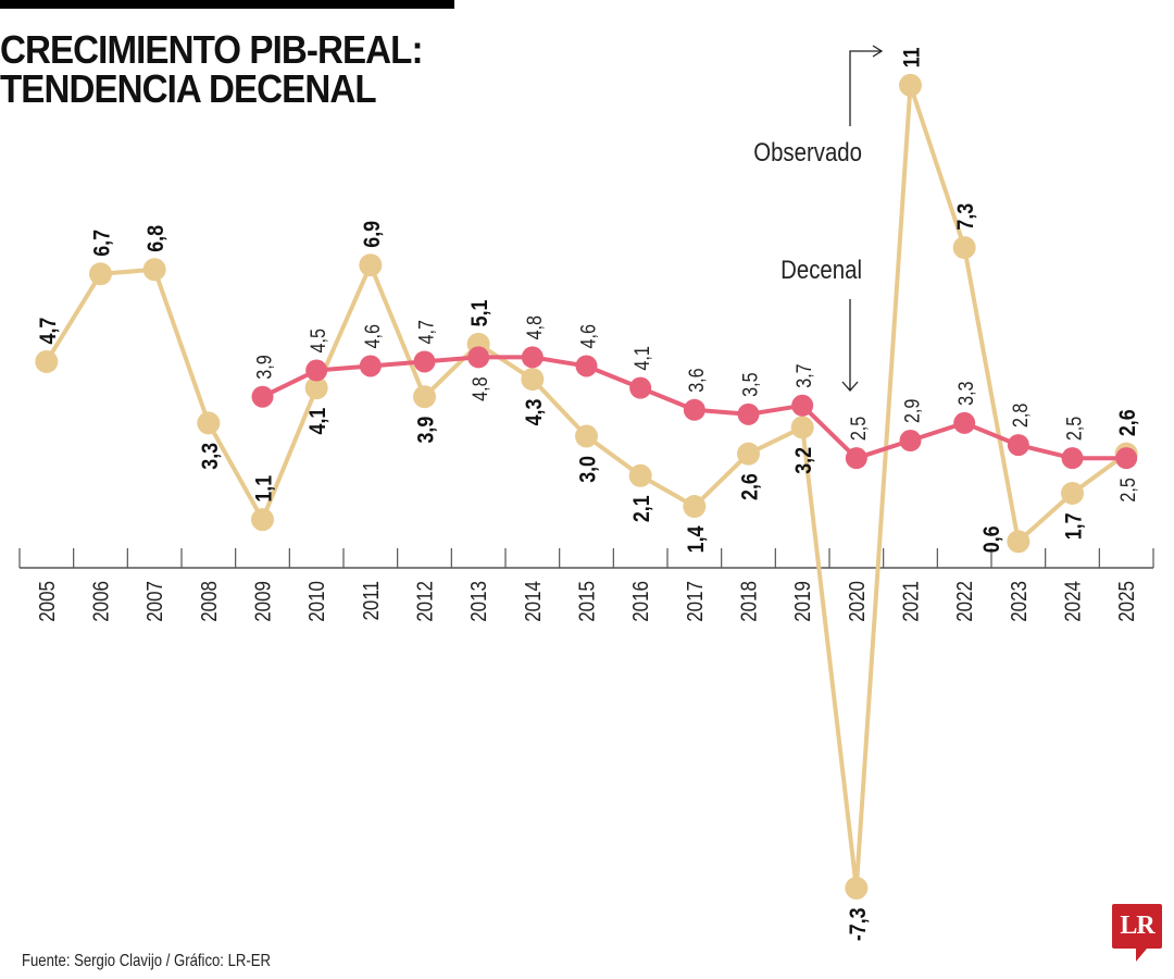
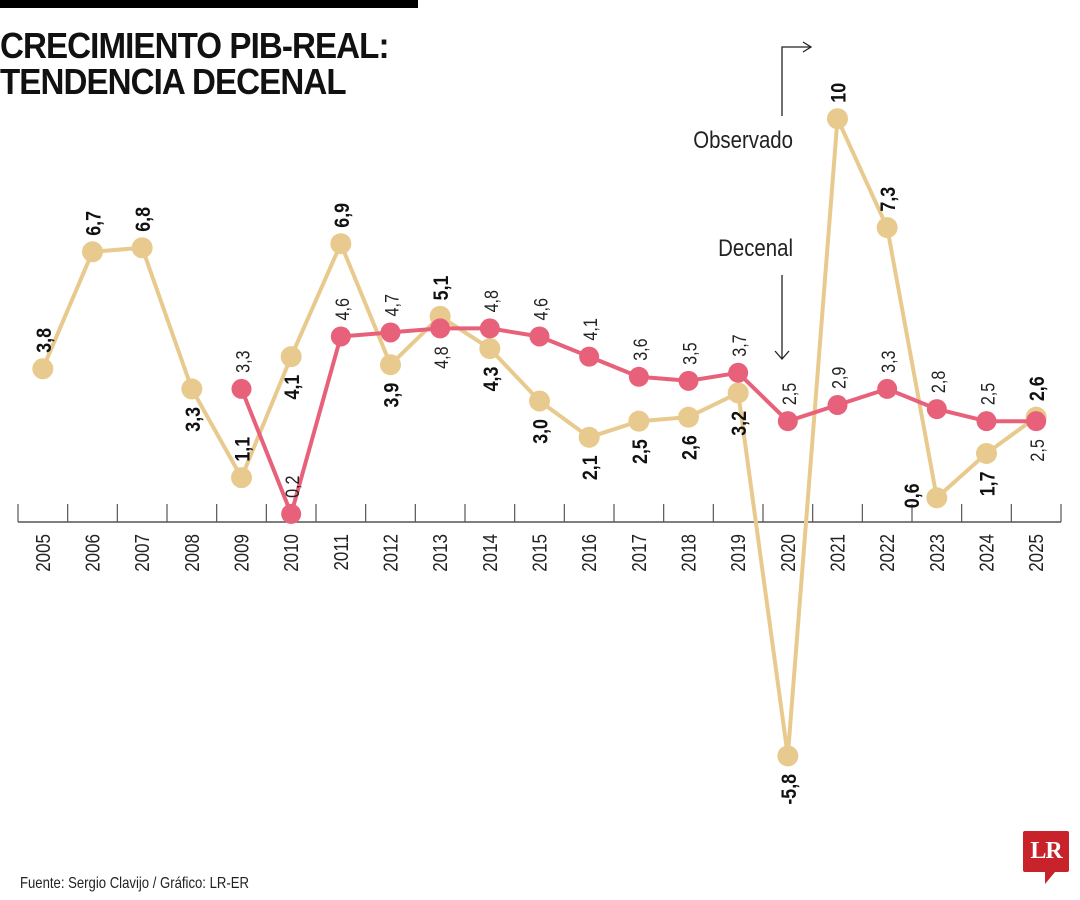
Observado/2005: 4,7 -> 3,8
Decenal/2009: 3,9 -> 3,3
Decenal/2010: 4,5 -> 0,2
Observado/2017: 1,4 -> 2,5
Observado/2020: -7,3 -> -5,8
Observado/2021: 11 -> 10
